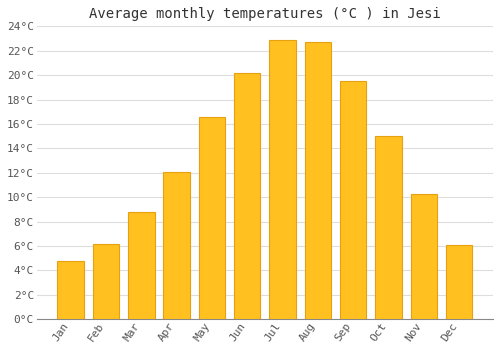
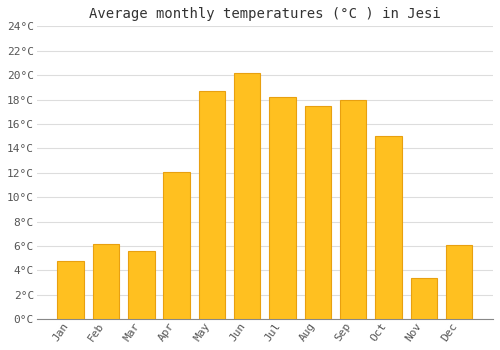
Mar: 8.8°C -> 5.6°C
May: 16.6°C -> 18.7°C
Jul: 22.9°C -> 18.2°C
Aug: 22.7°C -> 17.5°C
Sep: 19.5°C -> 18.0°C
Nov: 10.3°C -> 3.4°C
